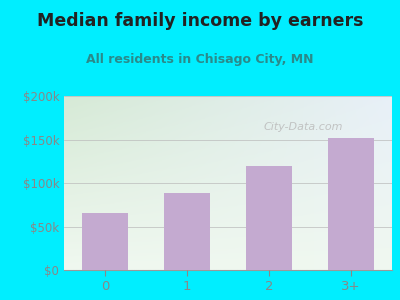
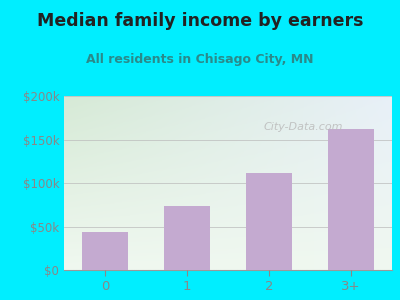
0: $65k -> $44k
1: $88k -> $74k
2: $120k -> $112k
3+: $152k -> $162k
